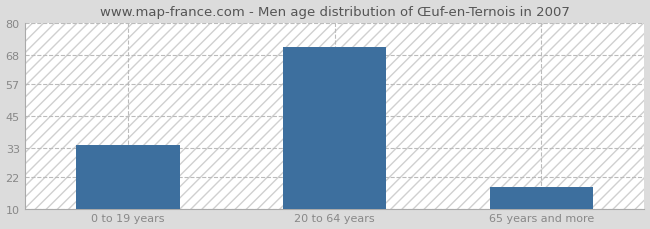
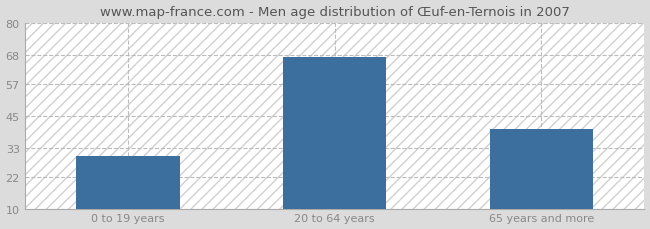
0 to 19 years: 34 -> 30
20 to 64 years: 71 -> 67
65 years and more: 18 -> 40
